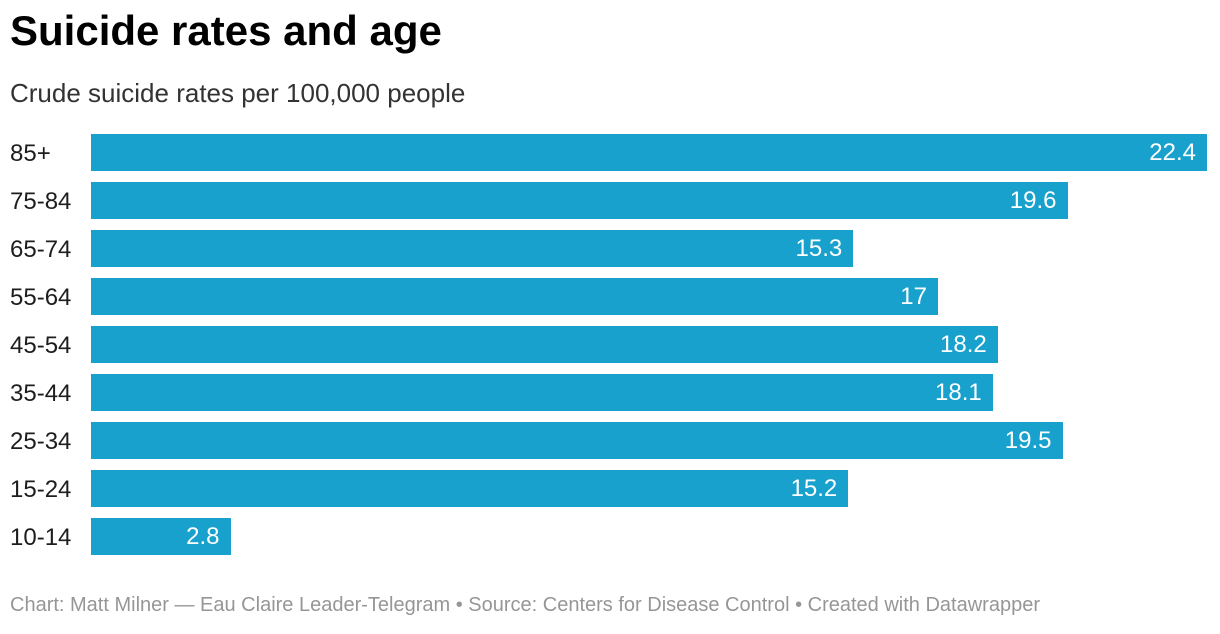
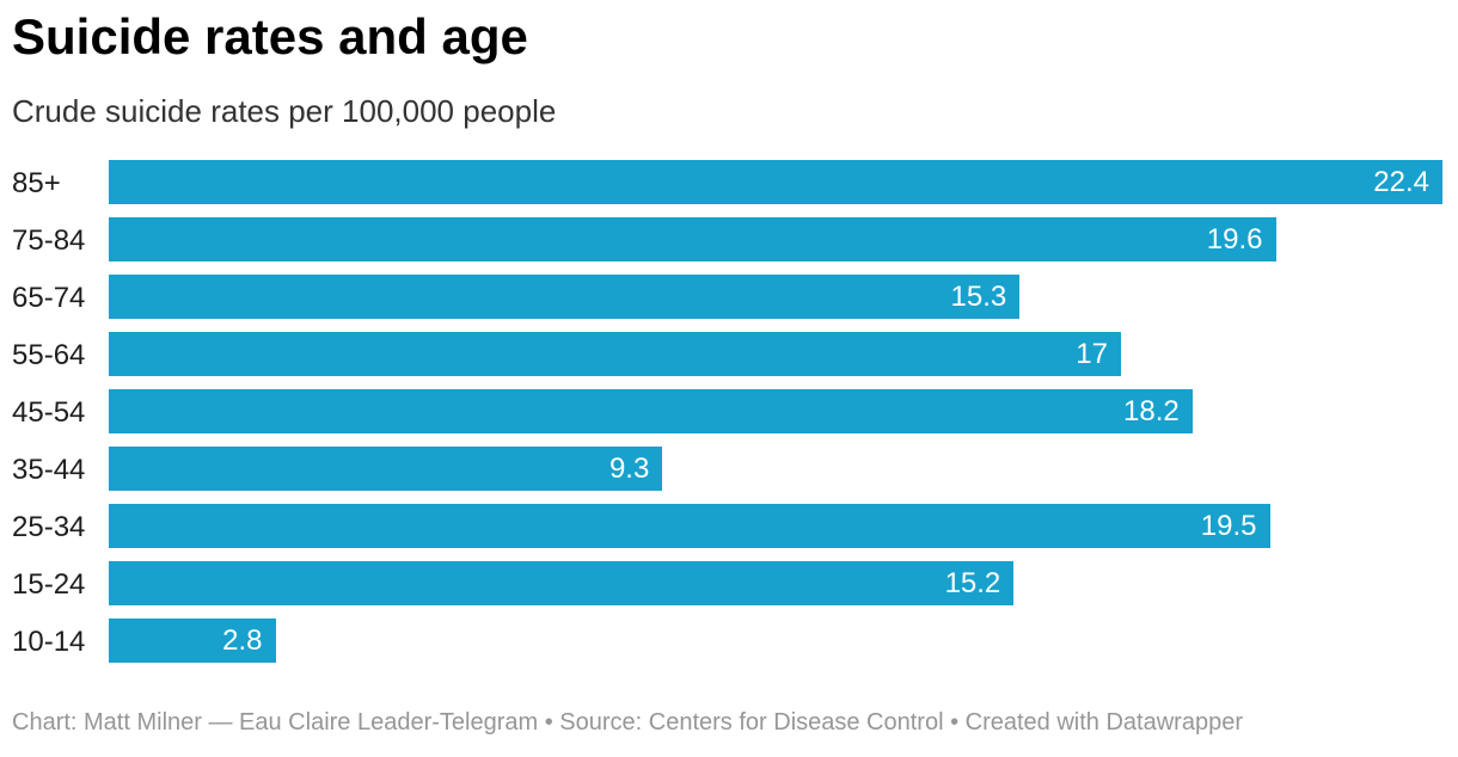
35-44: 18.1 -> 9.3
